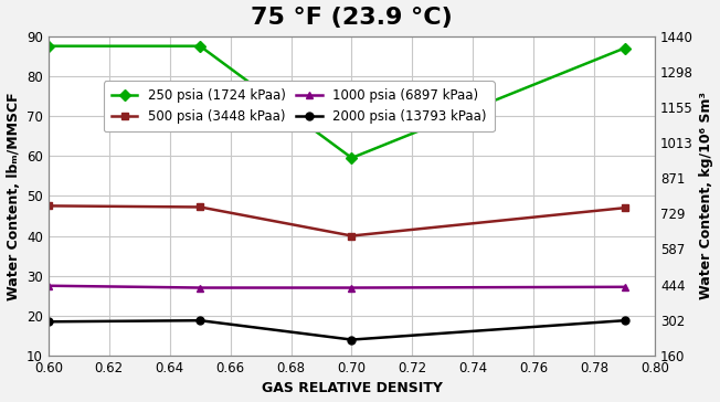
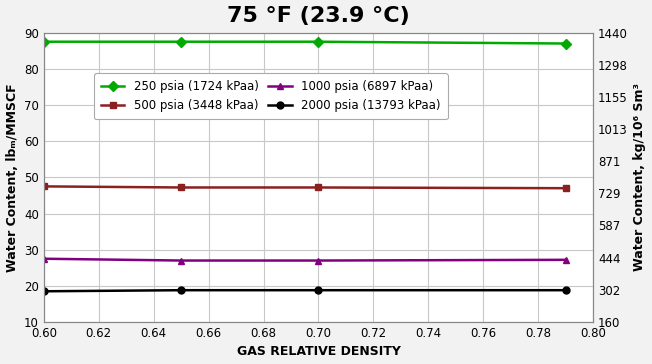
250 psia (1724 kPaa)/0.70: 59.5 -> 87.5
500 psia (3448 kPaa)/0.70: 40.0 -> 47.2
2000 psia (13793 kPaa)/0.70: 14.0 -> 18.8
